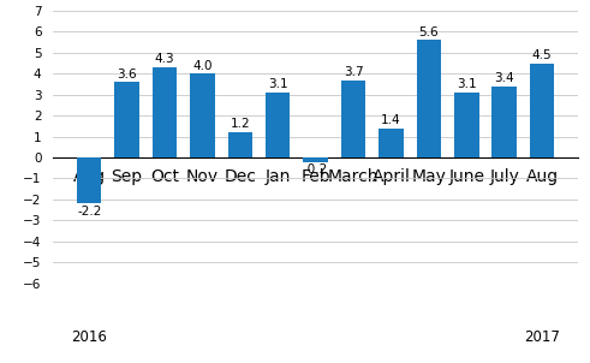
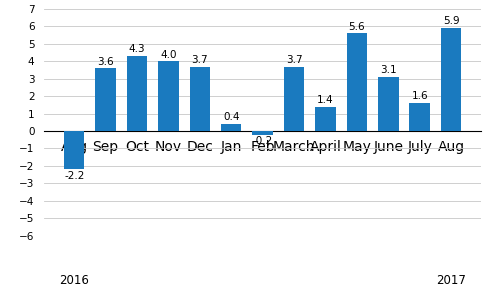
Dec: 1.2 -> 3.7
Jan: 3.1 -> 0.4
July: 3.4 -> 1.6
Aug: 4.5 -> 5.9
